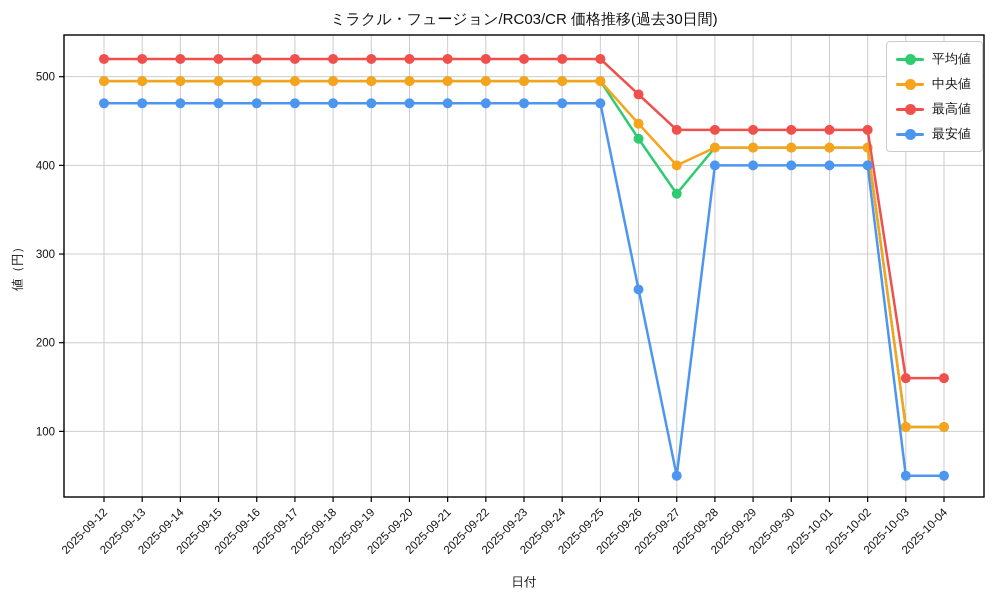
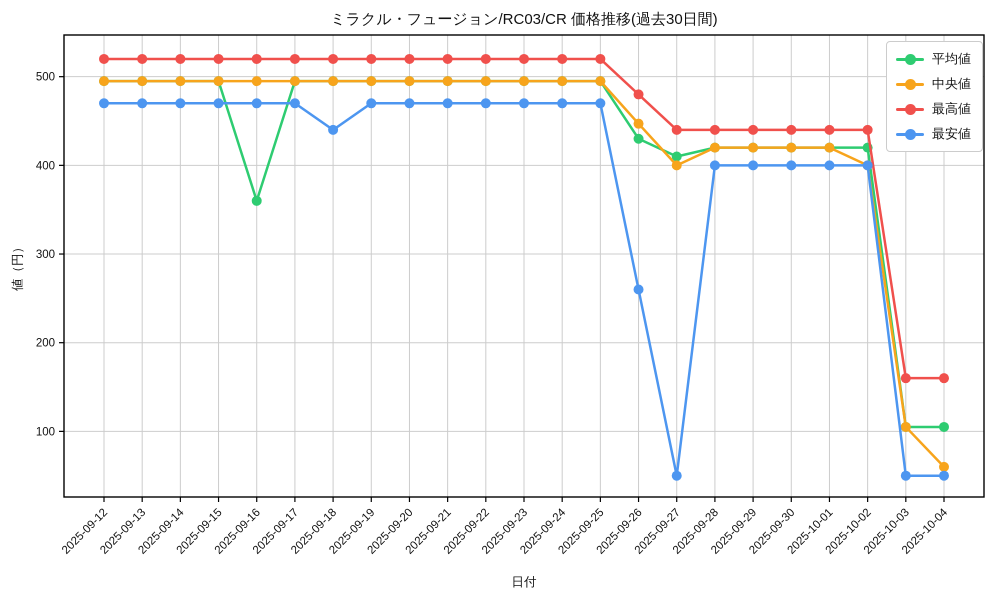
平均値/2025-09-16: 500 -> 360
最安値/2025-09-18: 470 -> 440
平均値/2025-09-27: 370 -> 410
中央値/2025-10-02: 420 -> 400
中央値/2025-10-04: 100 -> 60
